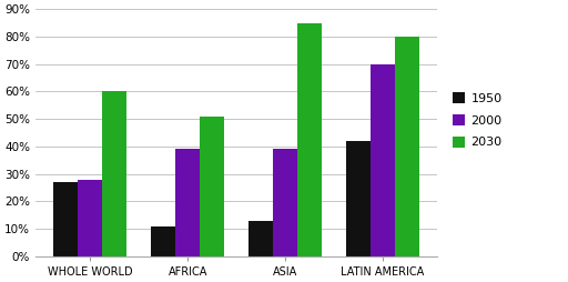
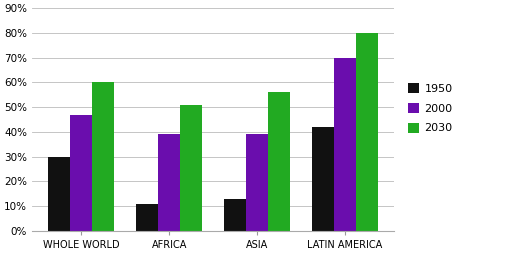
1950/WHOLE WORLD: 27% -> 30%
2000/WHOLE WORLD: 28% -> 47%
2030/ASIA: 85% -> 56%
